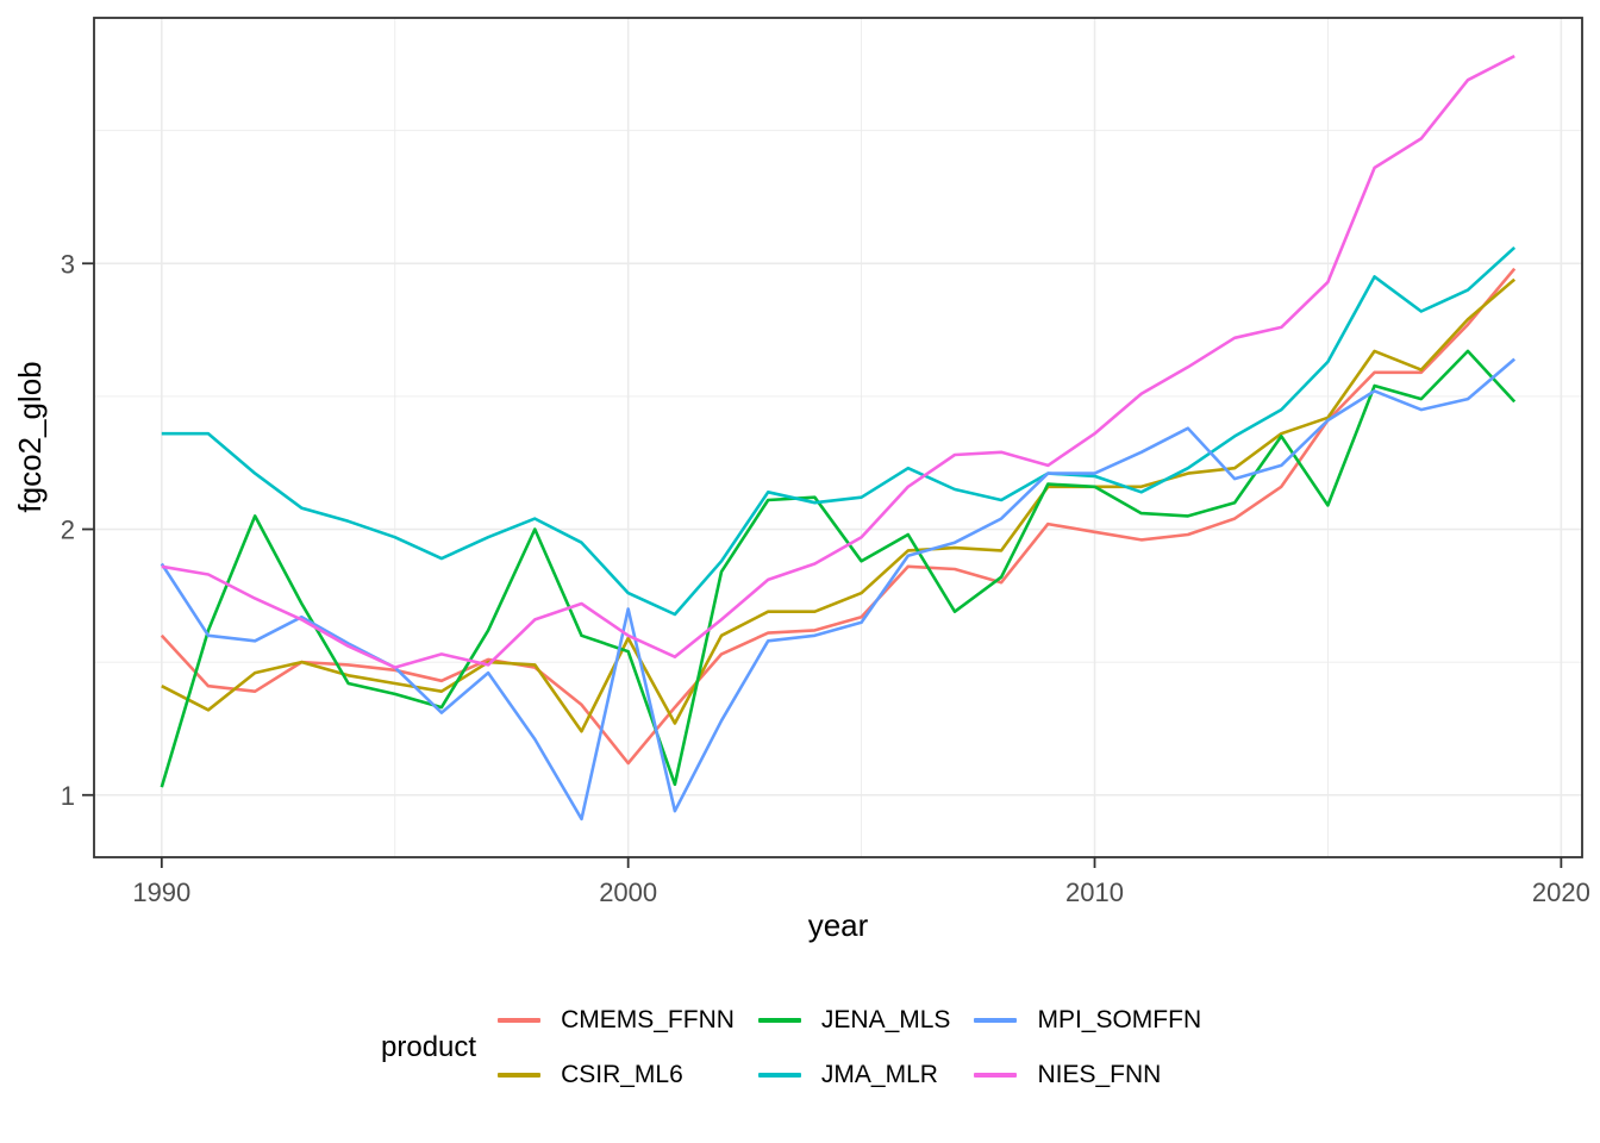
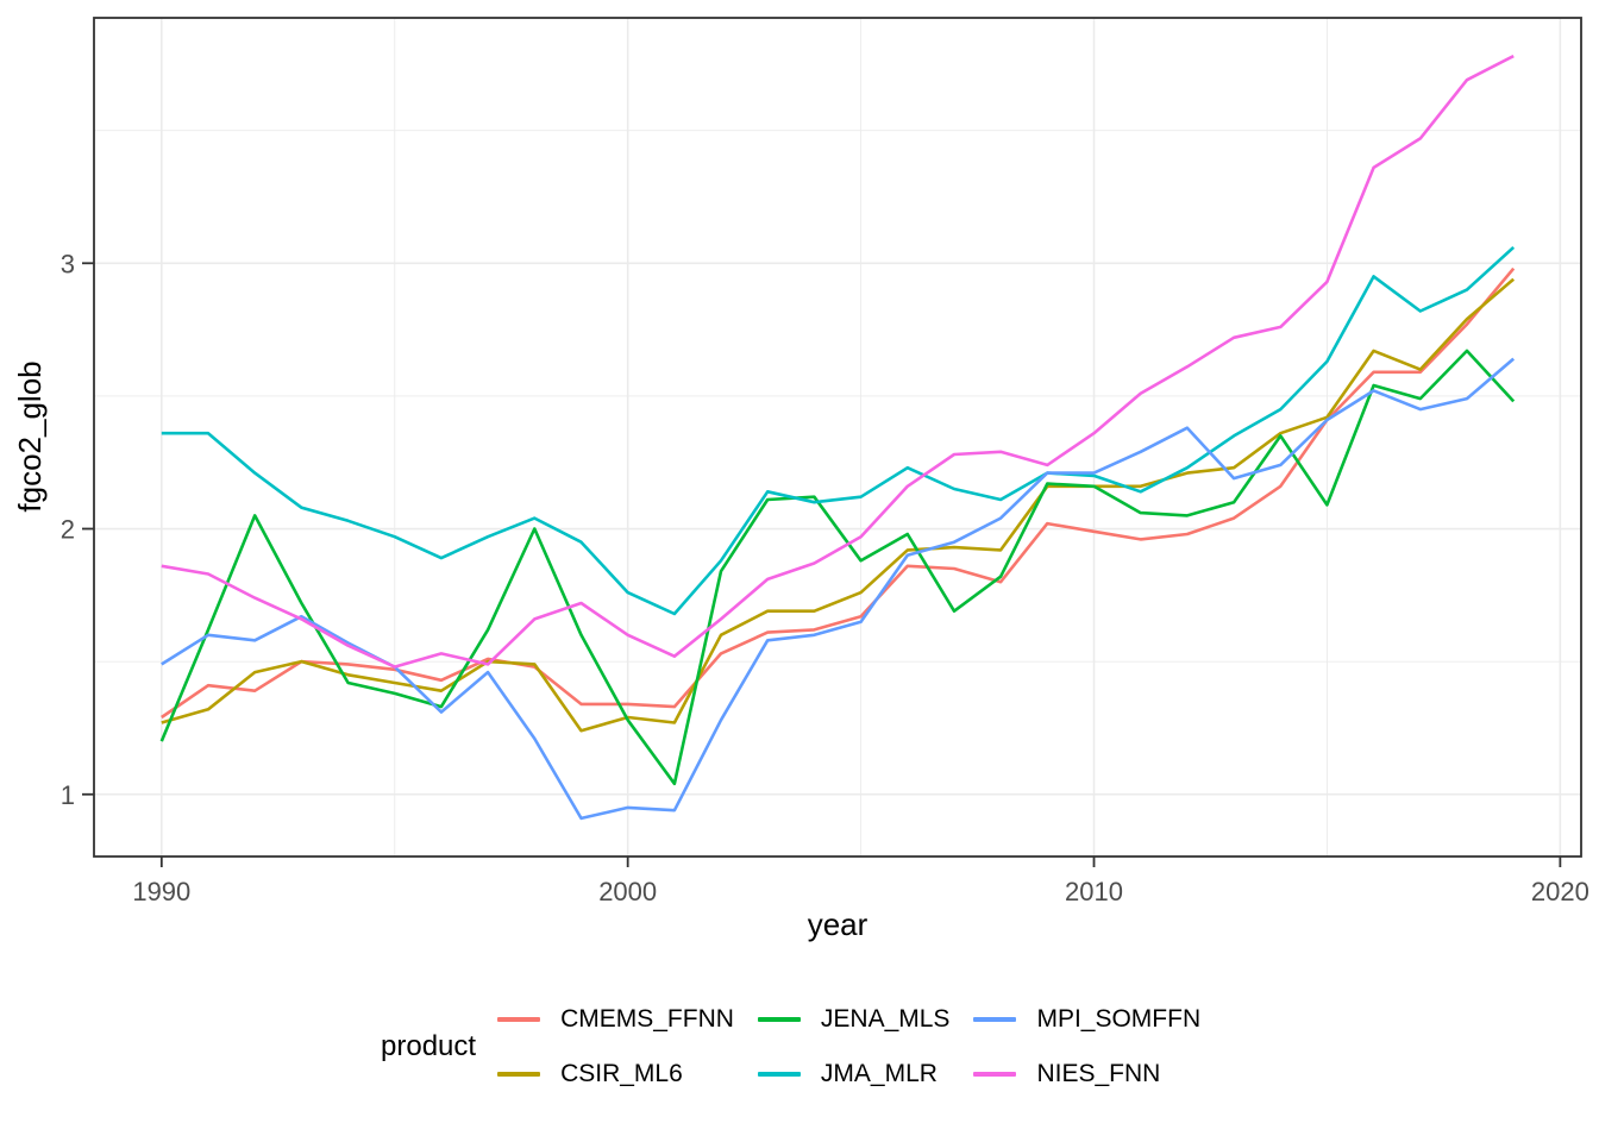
CMEMS_FFNN/1990: 1.60 -> 1.29
CSIR_ML6/1990: 1.41 -> 1.27
JENA_MLS/1990: 1.03 -> 1.20
MPI_SOMFFN/1990: 1.87 -> 1.49
CMEMS_FFNN/2000: 1.12 -> 1.34
CSIR_ML6/2000: 1.59 -> 1.29
JENA_MLS/2000: 1.54 -> 1.28
MPI_SOMFFN/2000: 1.70 -> 0.95
